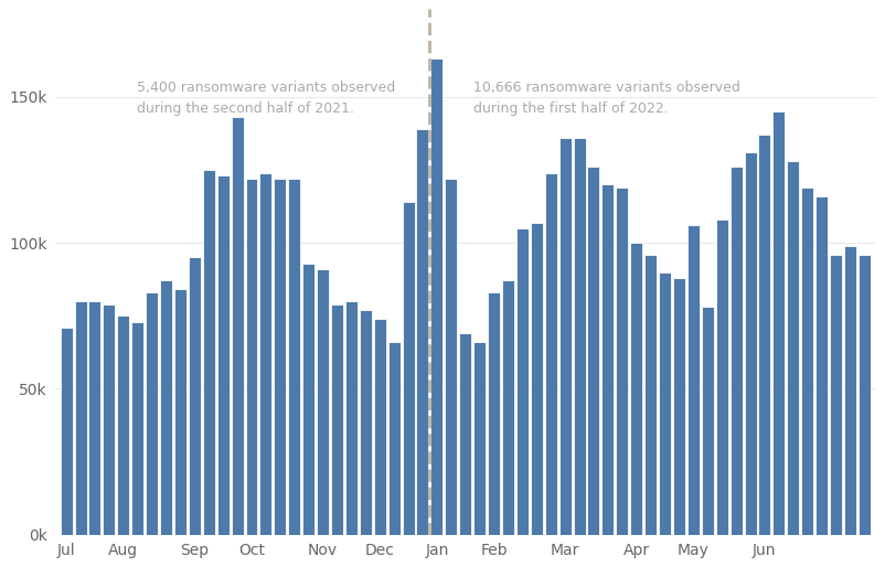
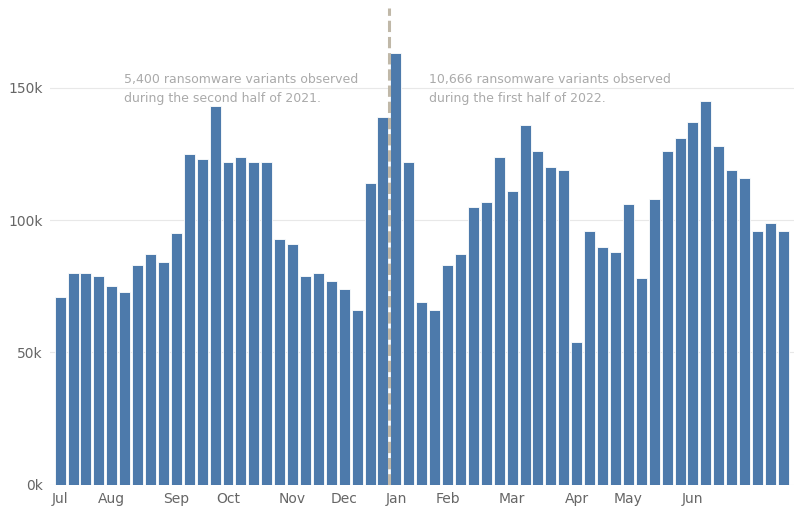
Mar: 136k -> 111k
Apr: 100k -> 54k
